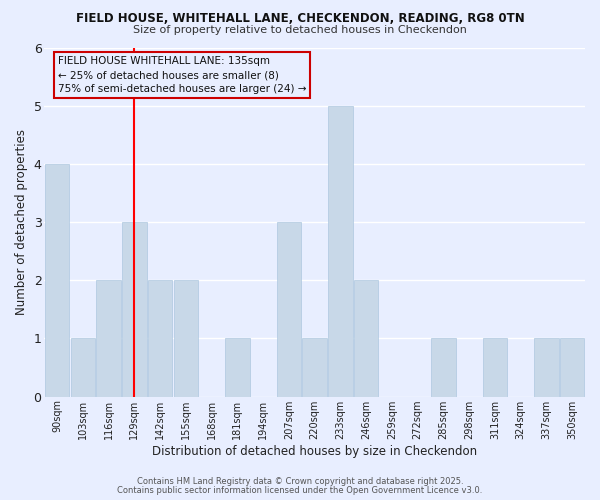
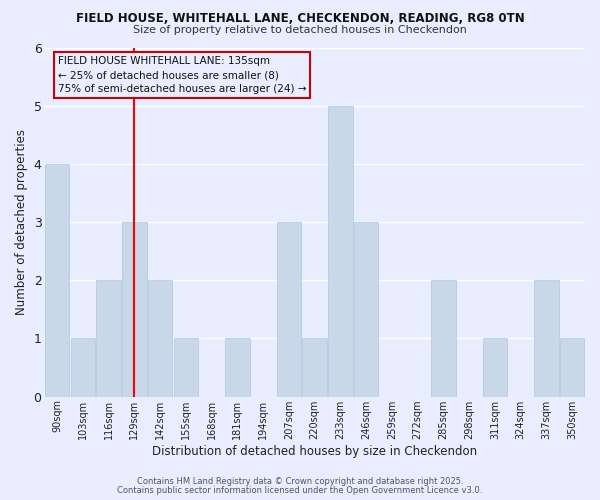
155sqm: 2 -> 1
246sqm: 2 -> 3
285sqm: 1 -> 2
337sqm: 1 -> 2
